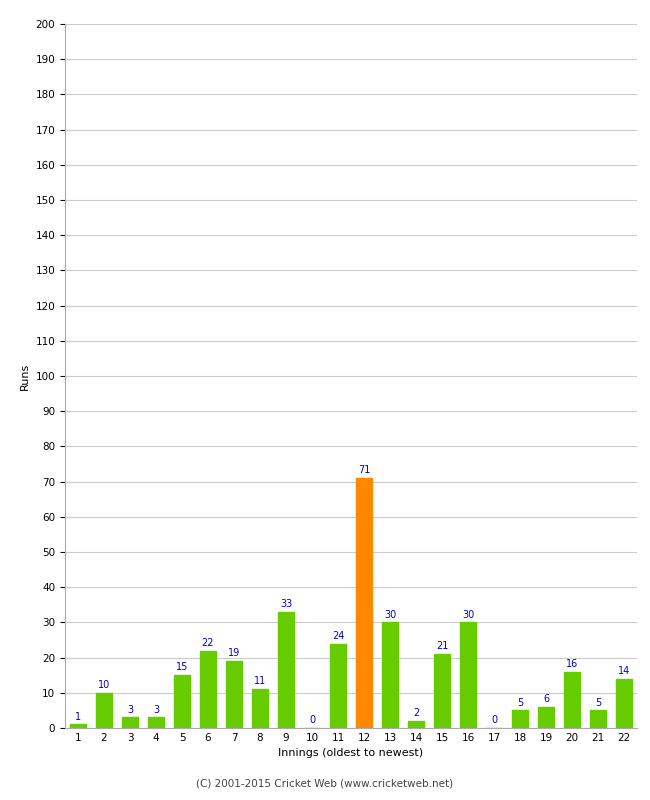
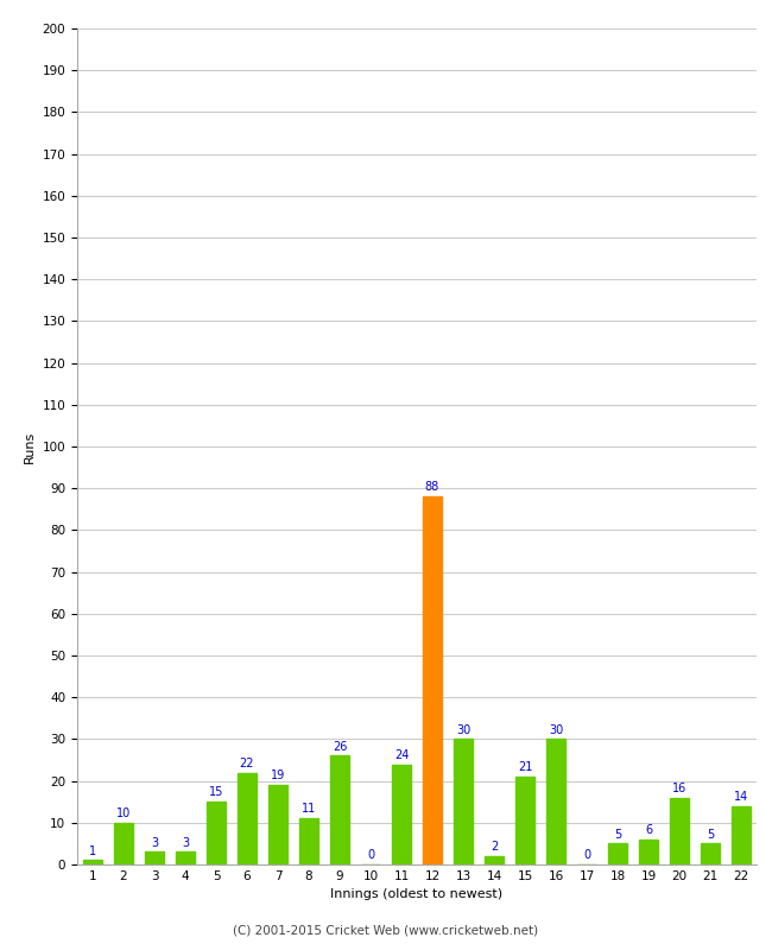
9: 33 -> 26
12: 71 -> 88
